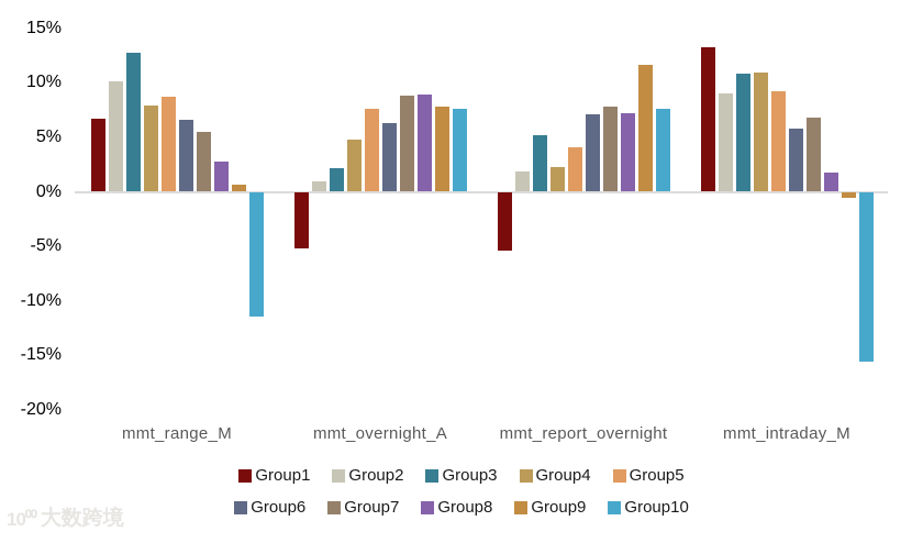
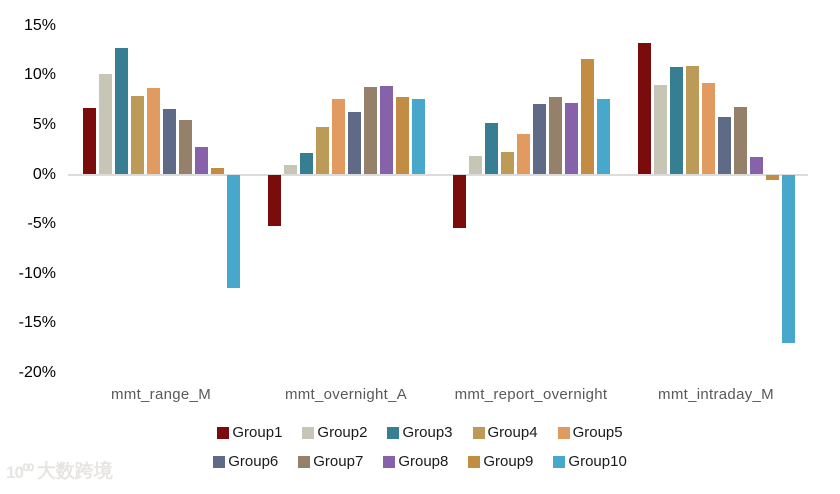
Group10/mmt_intraday_M: -16% -> -17%
